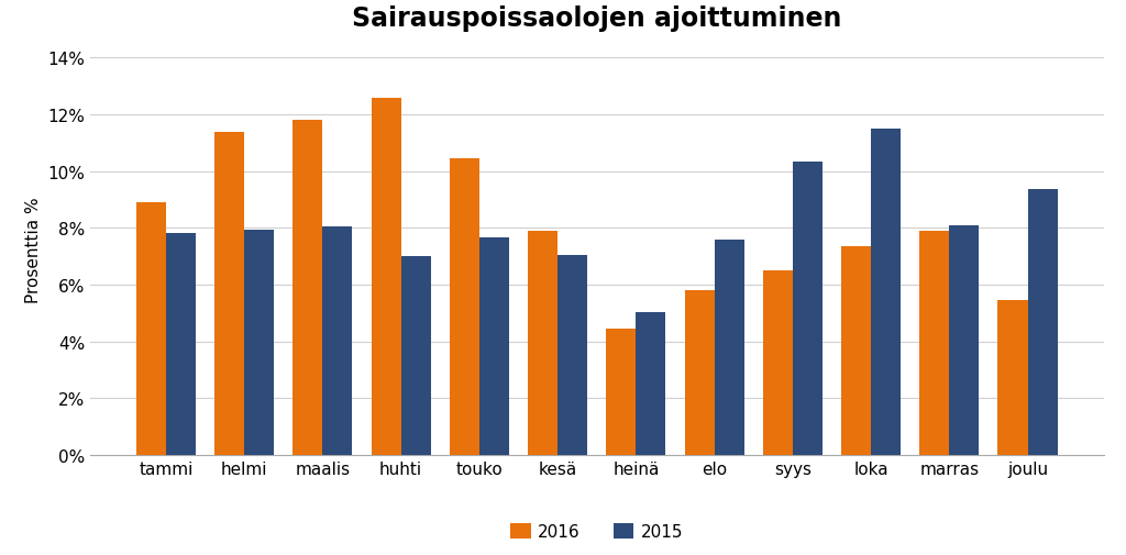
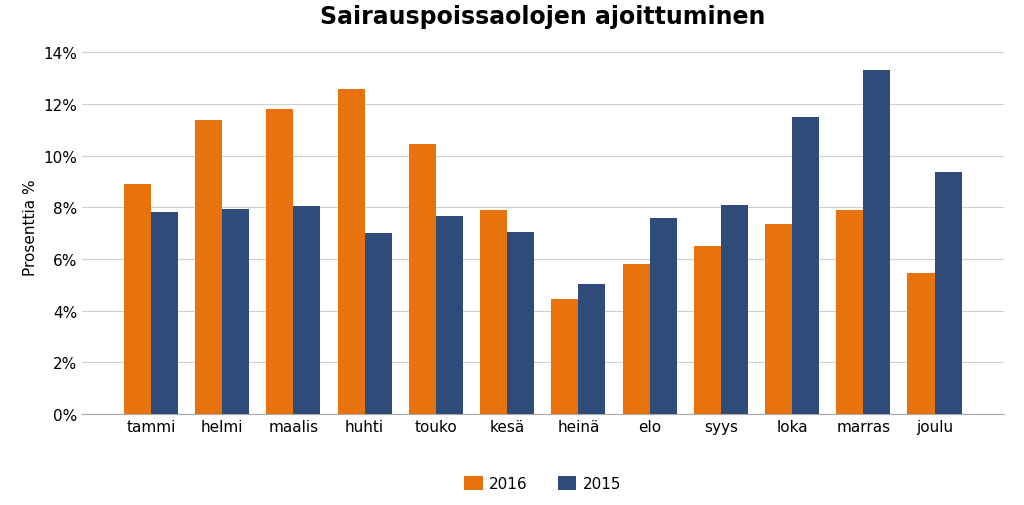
2015/syys: 10.35% -> 8.10%
2015/marras: 8.10% -> 13.30%
